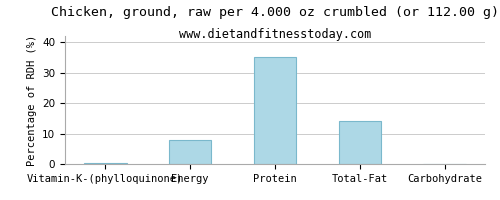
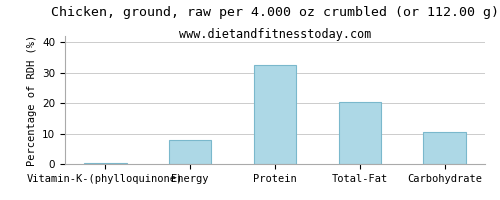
Protein: 35.0 -> 32.5
Total-Fat: 14.0 -> 20.5
Carbohydrate: 0.1 -> 10.5
